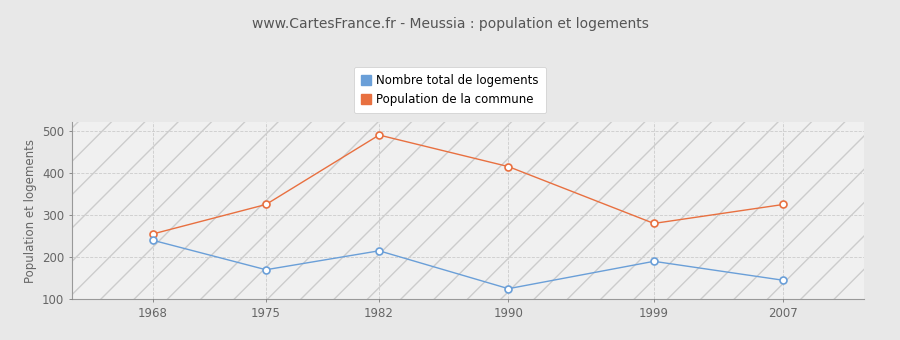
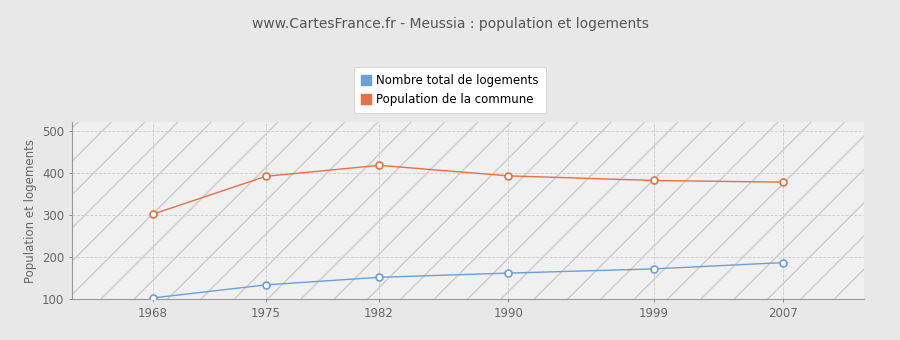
Nombre total de logements/1968: 240 -> 103
Population de la commune/1968: 255 -> 302
Nombre total de logements/1975: 170 -> 134
Population de la commune/1975: 325 -> 392
Nombre total de logements/1982: 215 -> 152
Population de la commune/1982: 490 -> 418
Nombre total de logements/1990: 125 -> 162
Population de la commune/1990: 415 -> 393
Nombre total de logements/1999: 190 -> 172
Population de la commune/1999: 280 -> 382
Nombre total de logements/2007: 145 -> 187
Population de la commune/2007: 325 -> 378
